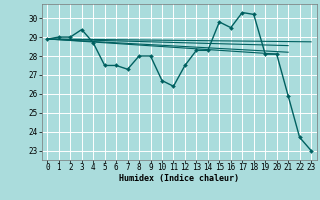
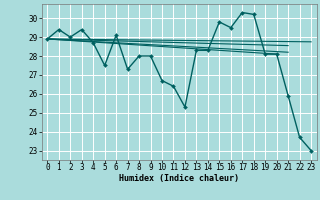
1: 29.0 -> 29.4
6: 27.5 -> 29.1
12: 27.5 -> 25.3
